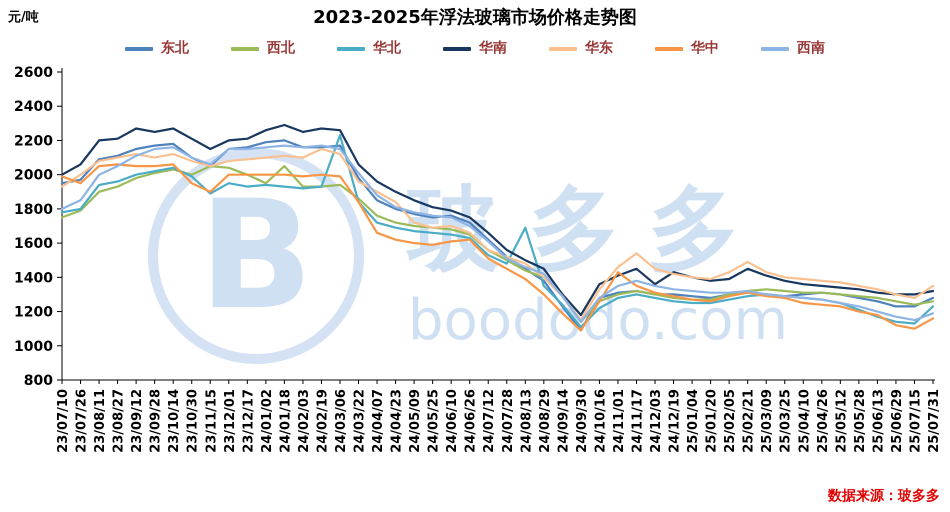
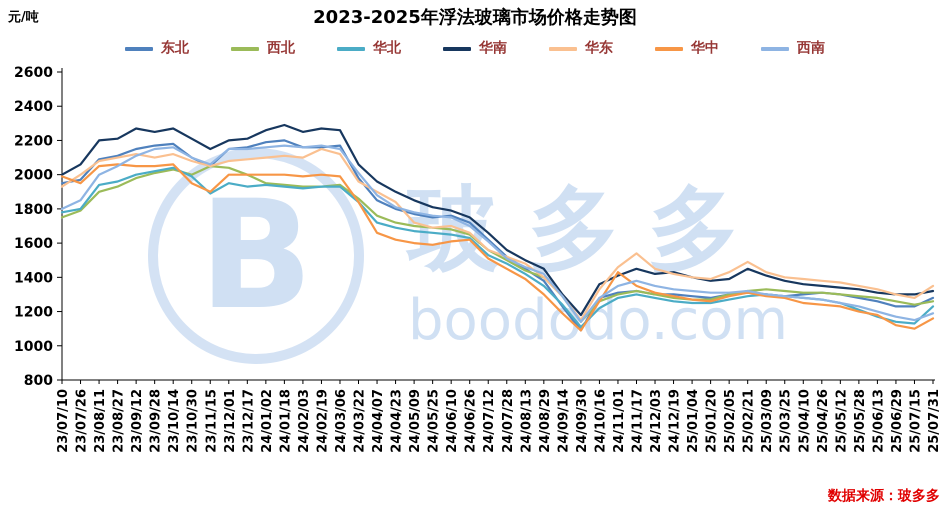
西北/24/01/18: 2050 -> 1940
华北/24/03/06: 2230 -> 1930
华北/24/08/13: 1690 -> 1420
华南/24/12/03: 1360 -> 1420
